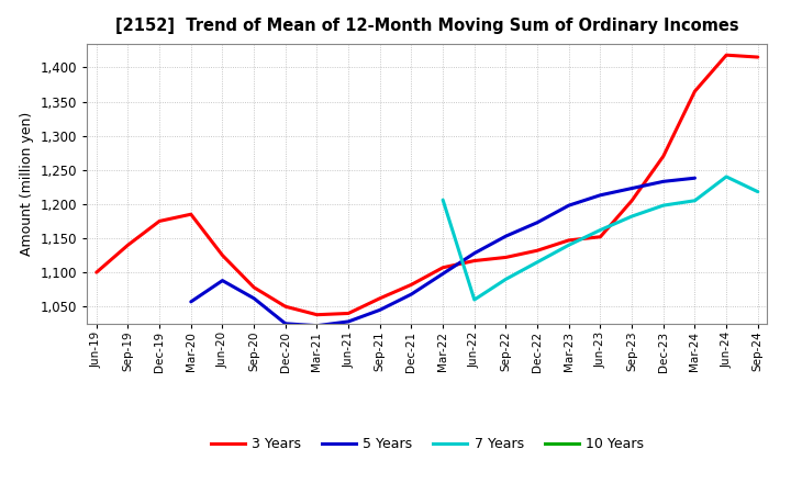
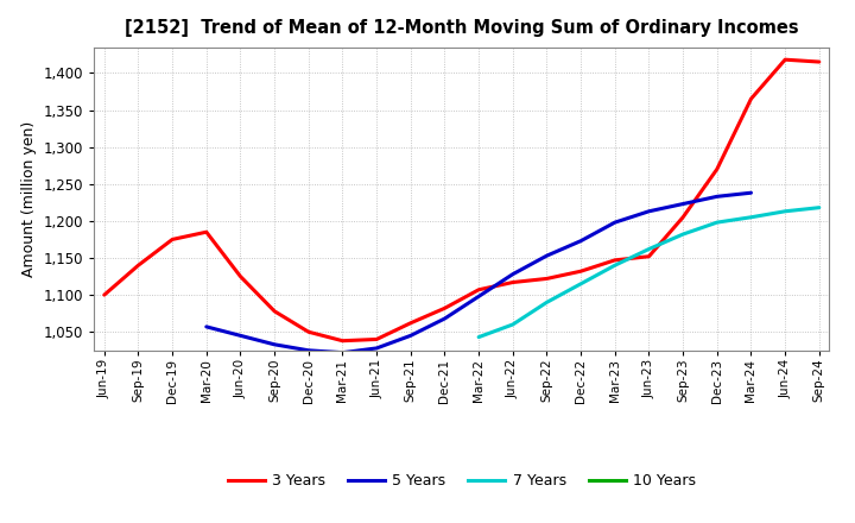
5 Years/Jun-20: 1,088 -> 1,045
5 Years/Sep-20: 1,062 -> 1,033
7 Years/Mar-22: 1,206 -> 1,043
7 Years/Jun-24: 1,240 -> 1,213
